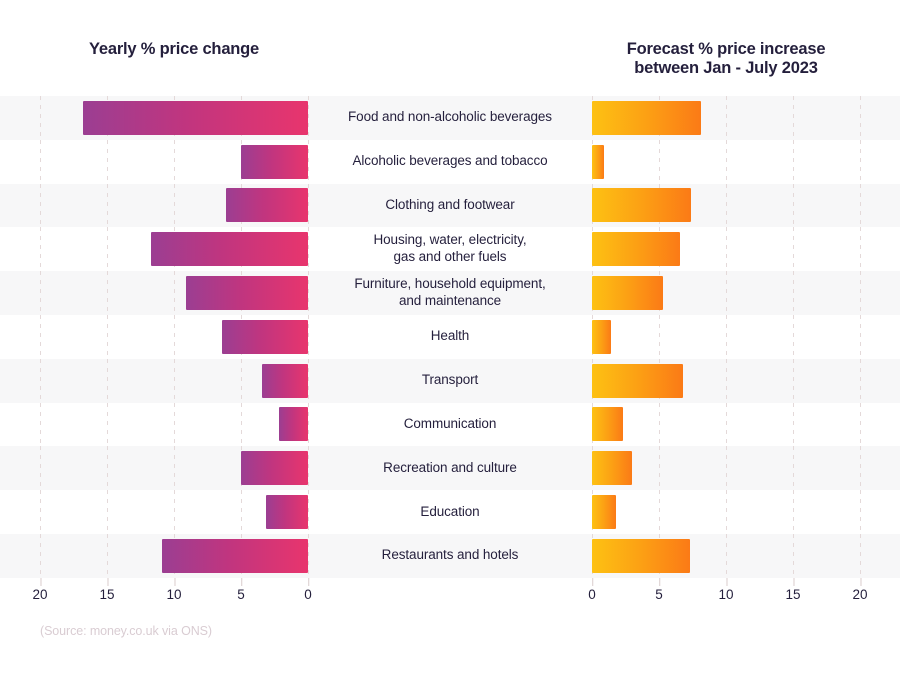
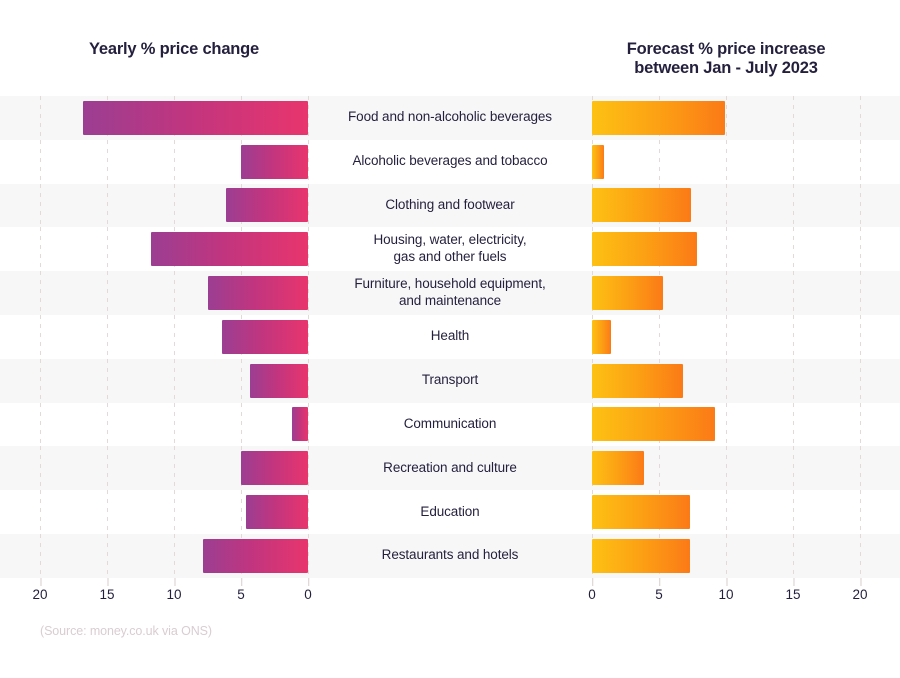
Forecast % price increase between Jan - July 2023/Food and non-alcoholic beverages: 8.1 -> 9.9
Forecast % price increase between Jan - July 2023/Housing, water, electricity, gas and other fuels: 6.6 -> 7.8
Yearly % price change/Furniture, household equipment, and maintenance: 9.1 -> 7.5
Yearly % price change/Transport: 3.4 -> 4.3
Yearly % price change/Communication: 2.2 -> 1.2
Forecast % price increase between Jan - July 2023/Communication: 2.3 -> 9.2
Forecast % price increase between Jan - July 2023/Recreation and culture: 3.0 -> 3.9
Yearly % price change/Education: 3.1 -> 4.6
Forecast % price increase between Jan - July 2023/Education: 1.8 -> 7.3
Yearly % price change/Restaurants and hotels: 10.9 -> 7.8
